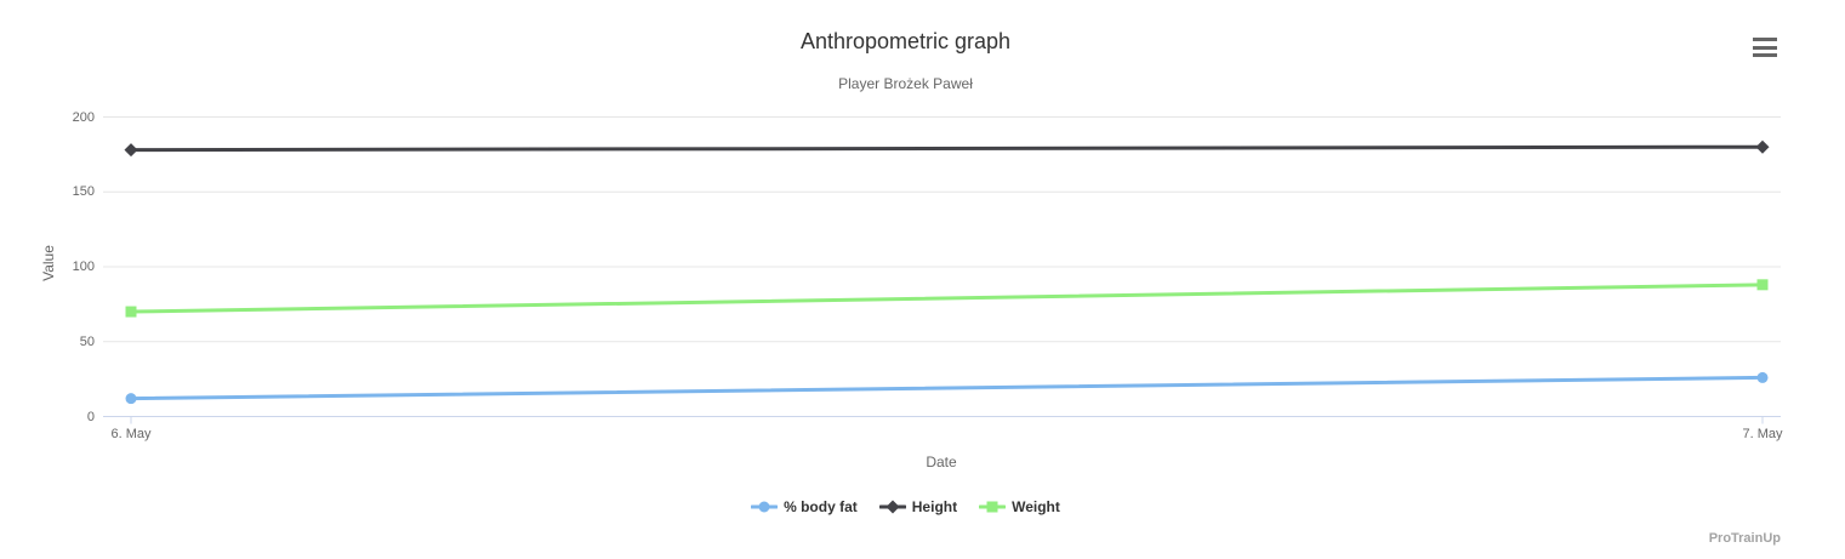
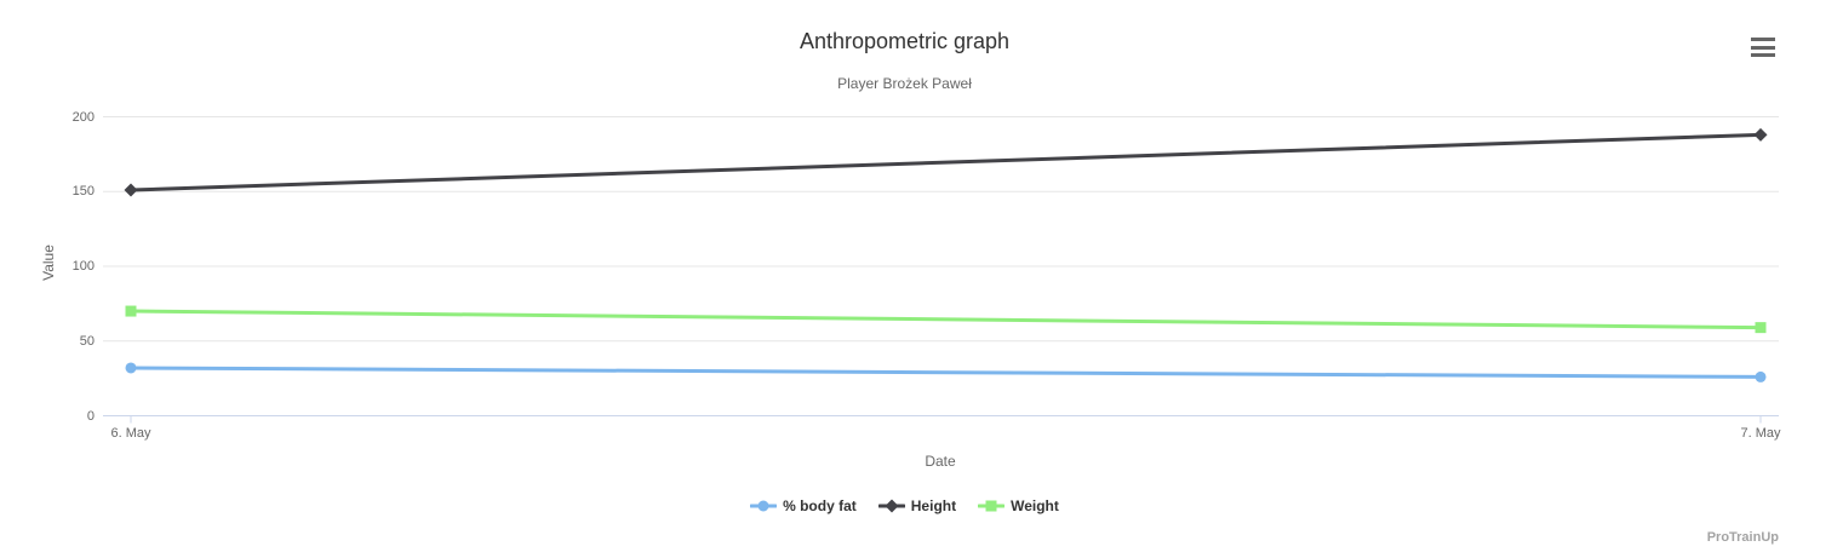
% body fat/6. May: 12 -> 32
Height/6. May: 178 -> 151
Height/7. May: 180 -> 188
Weight/7. May: 88 -> 59
